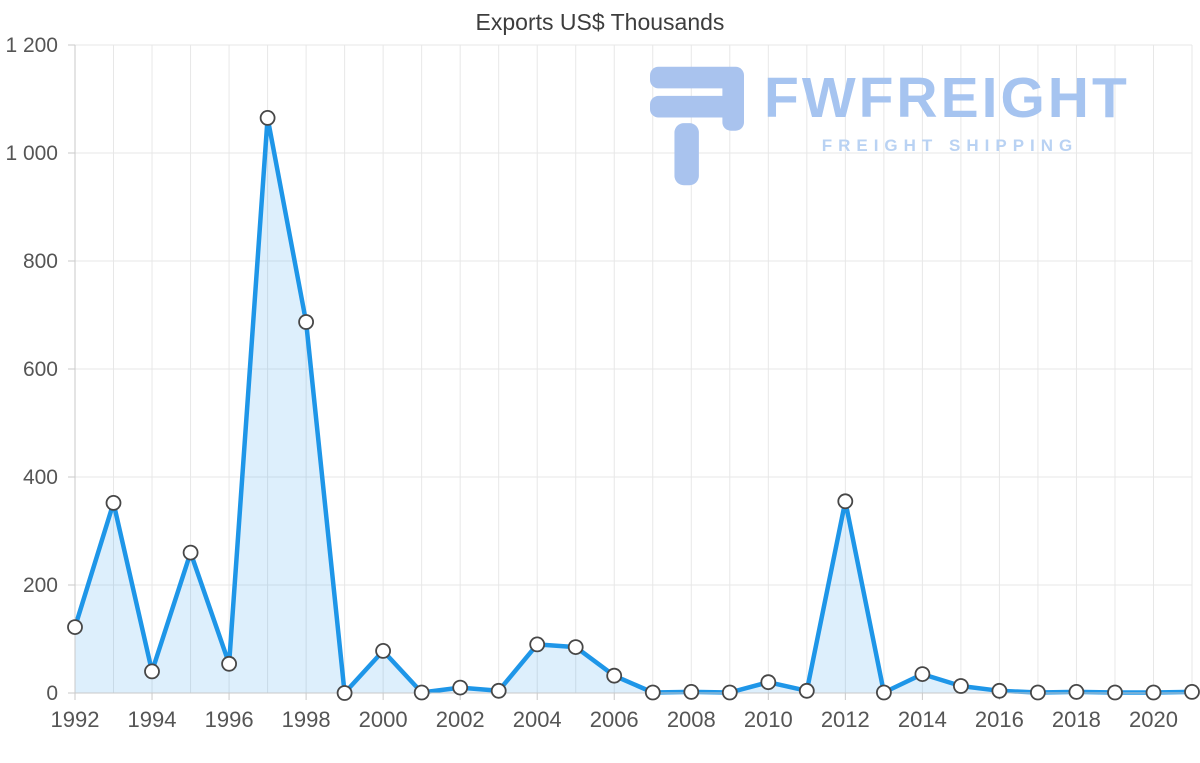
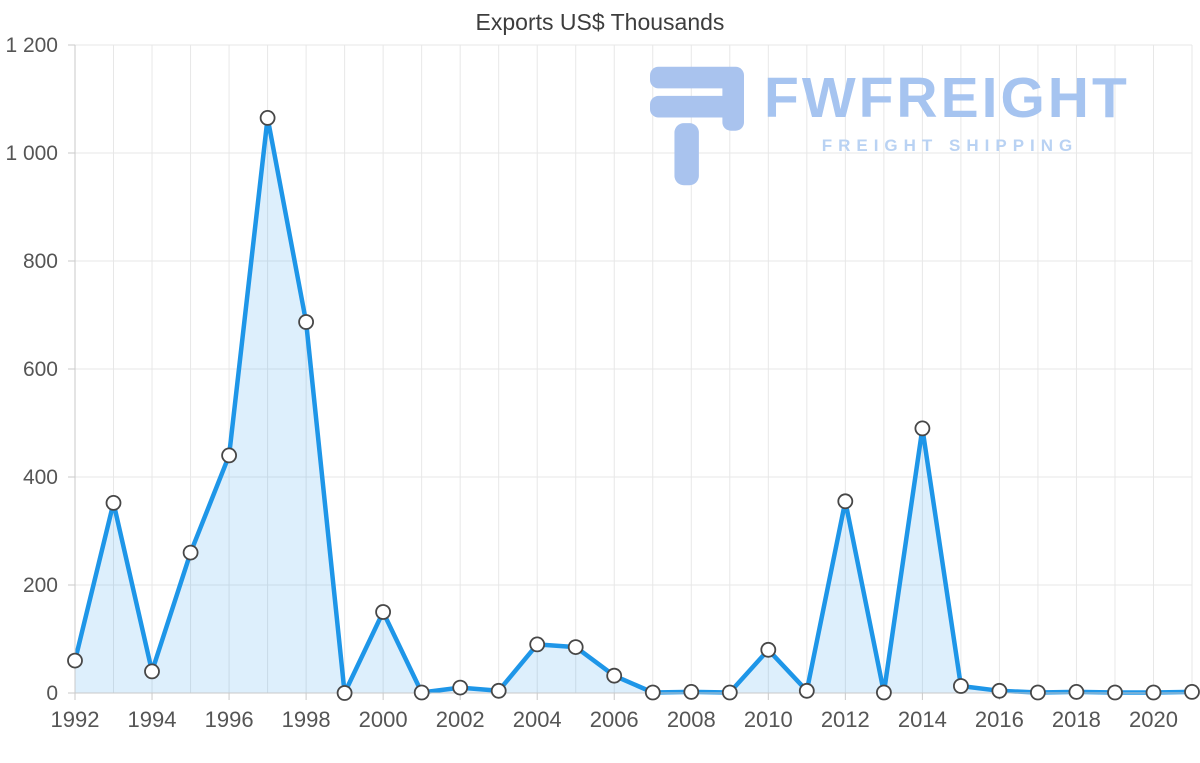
1992: 120 -> 60
1996: 50 -> 440
2000: 80 -> 150
2010: 20 -> 80
2014: 40 -> 490
